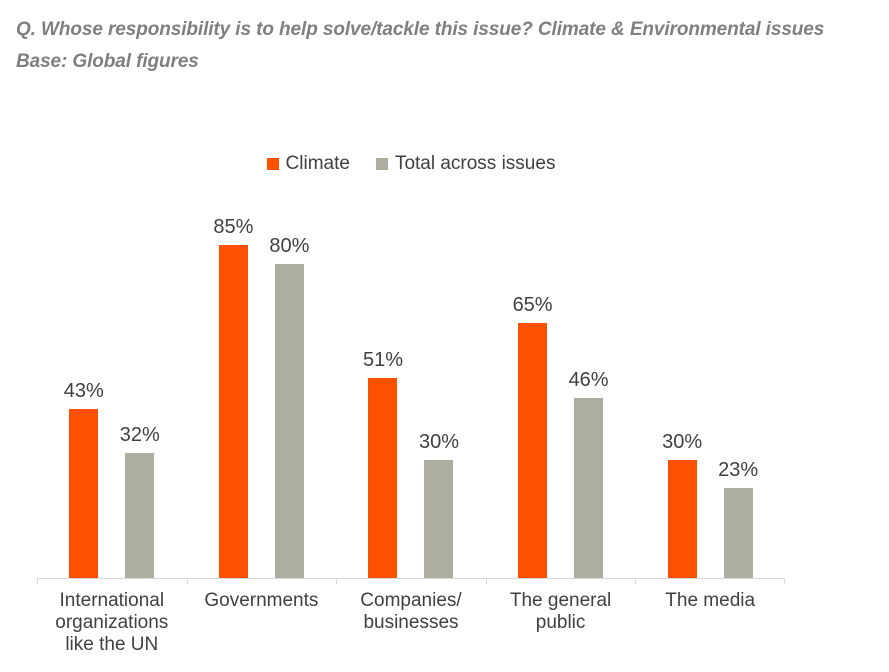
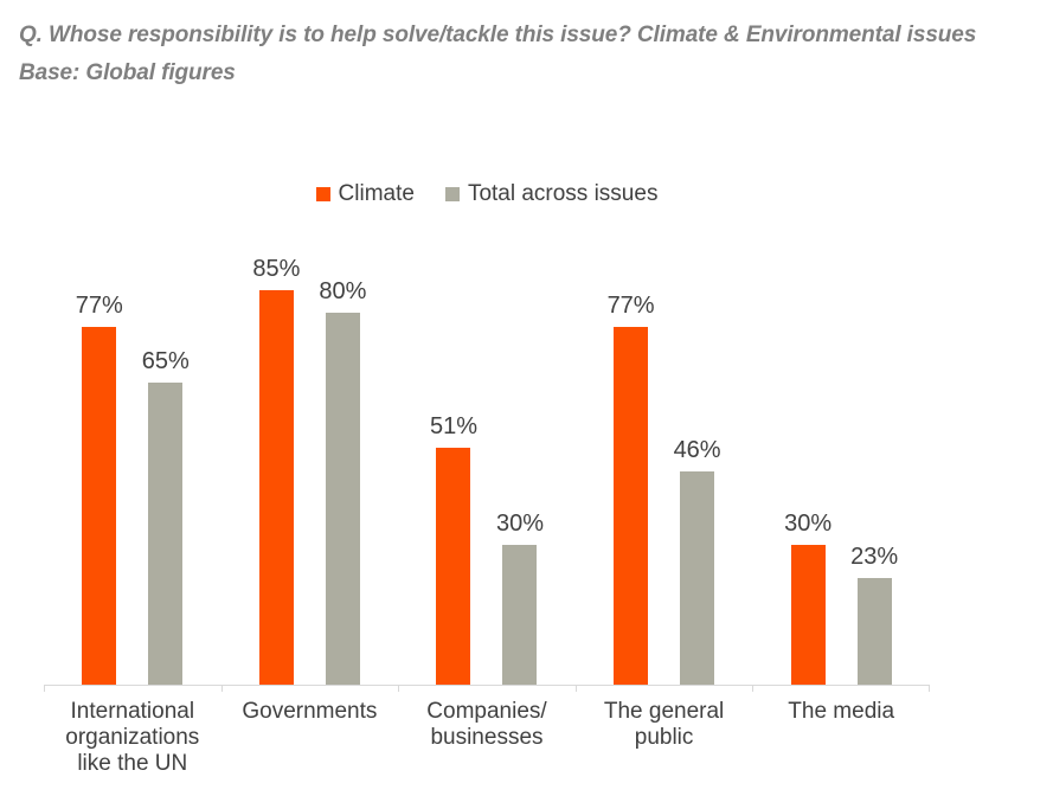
Climate/International organizations like the UN: 43% -> 77%
Total across issues/International organizations like the UN: 32% -> 65%
Climate/The general public: 65% -> 77%
